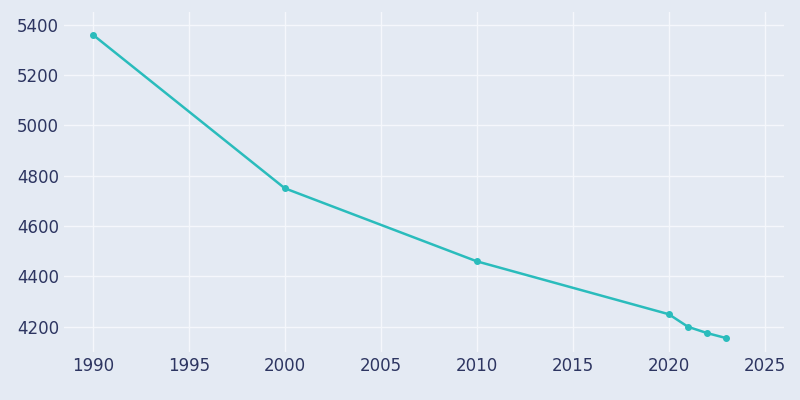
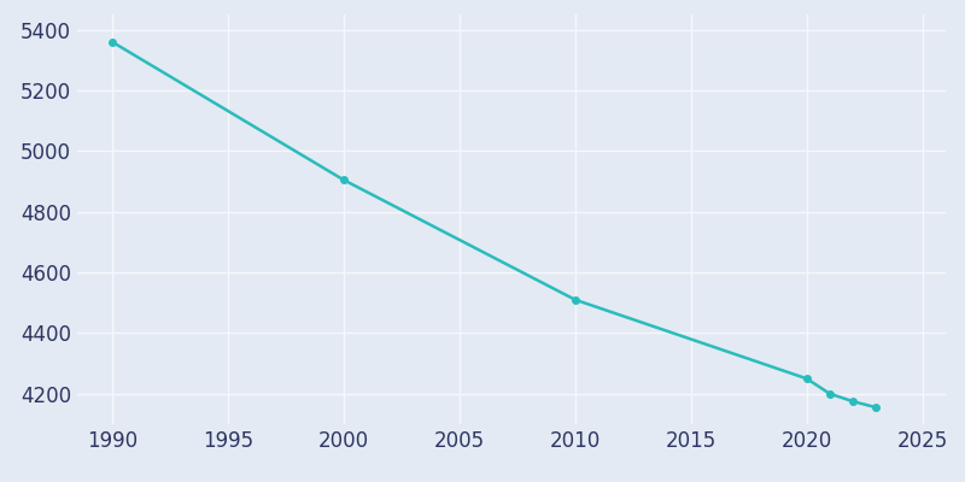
2000: 4750 -> 4905
2010: 4460 -> 4510
